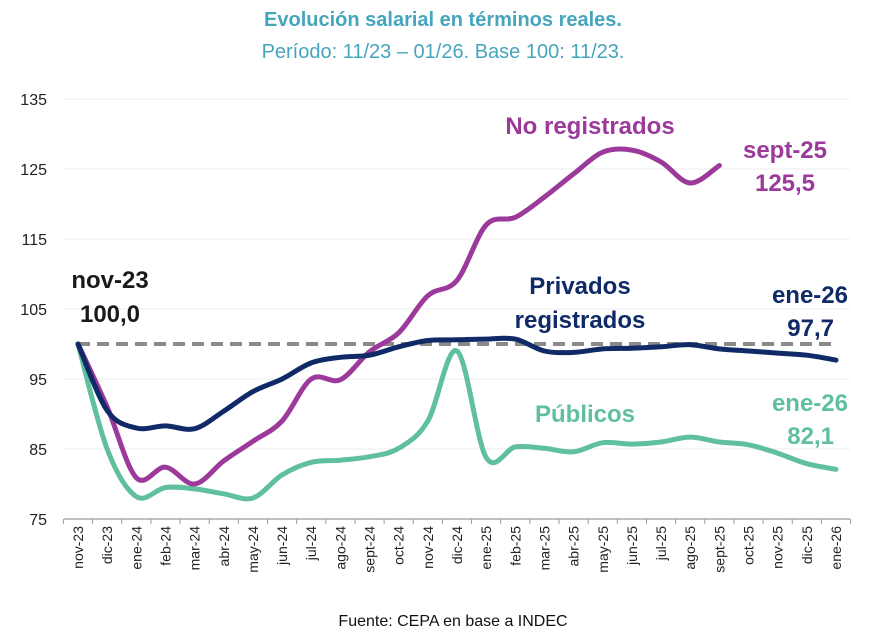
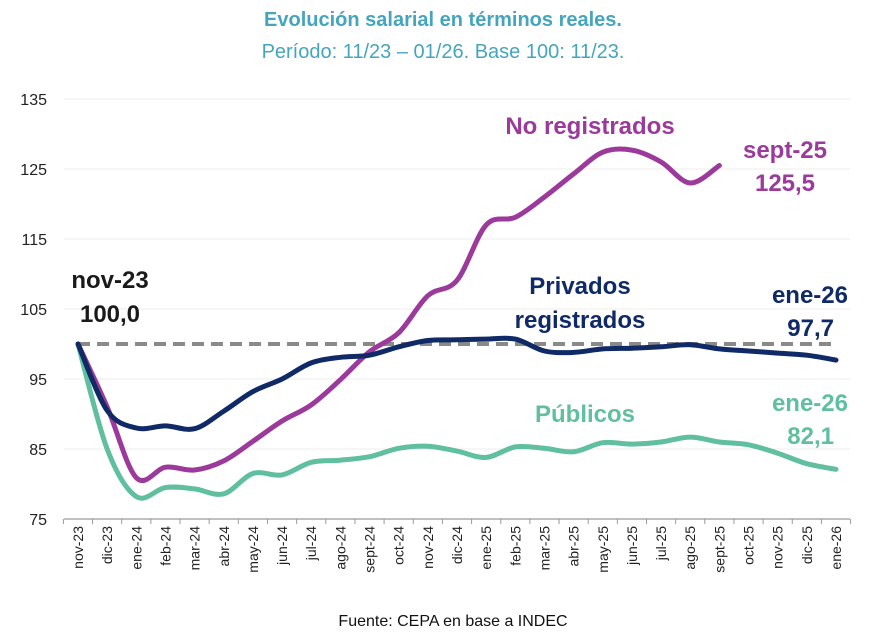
No registrados/mar-24: 80 -> 82
Públicos/may-24: 78 -> 82
No registrados/jul-24: 95 -> 91
Públicos/nov-24: 89 -> 85
Públicos/dic-24: 99 -> 85
